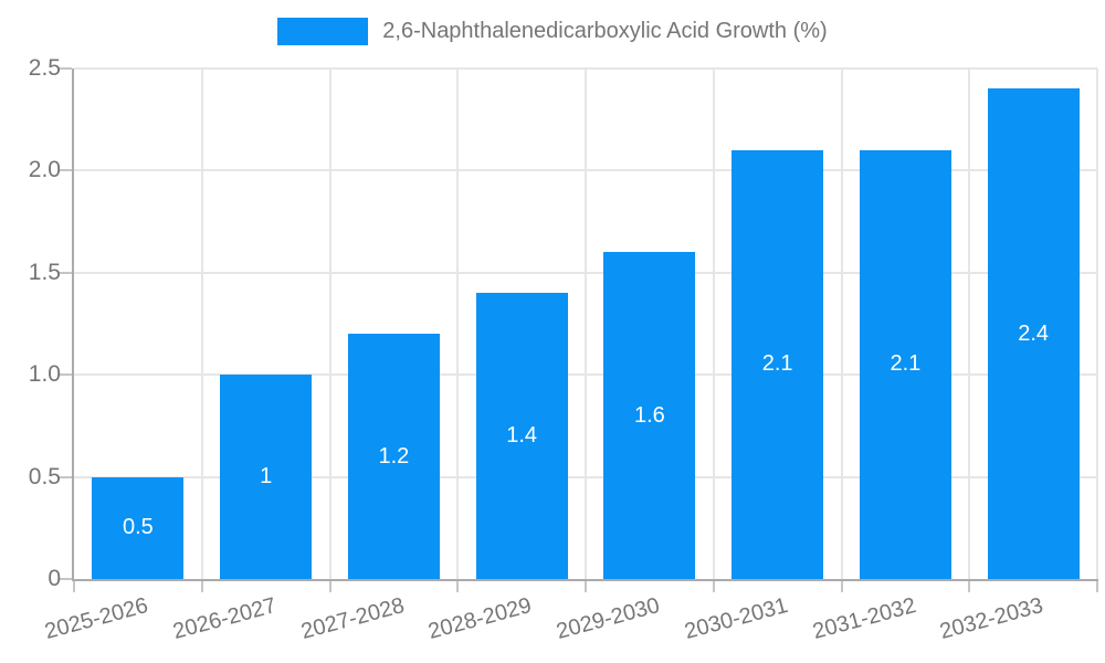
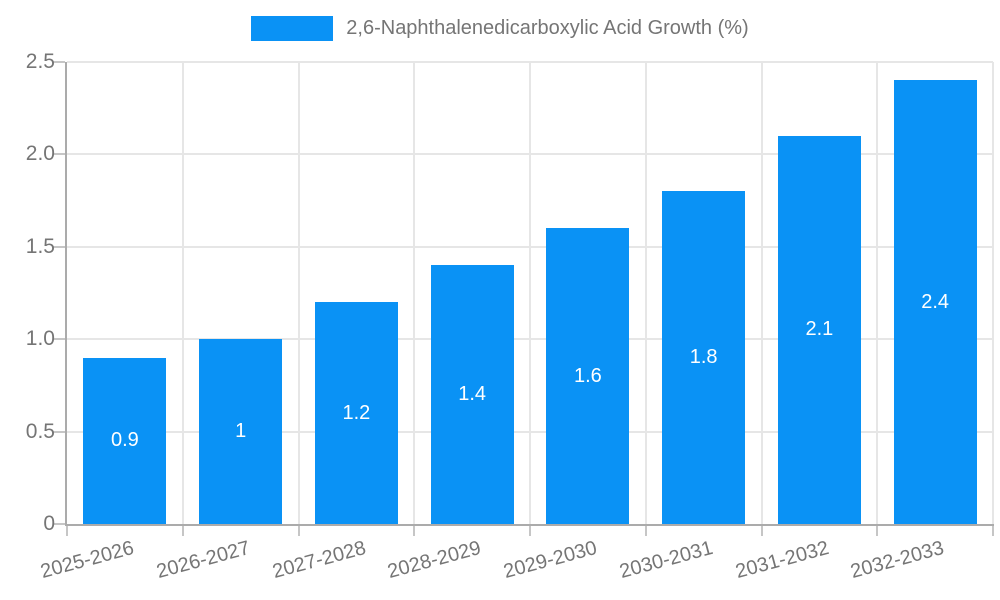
2025-2026: 0.5 -> 0.9
2030-2031: 2.1 -> 1.8
